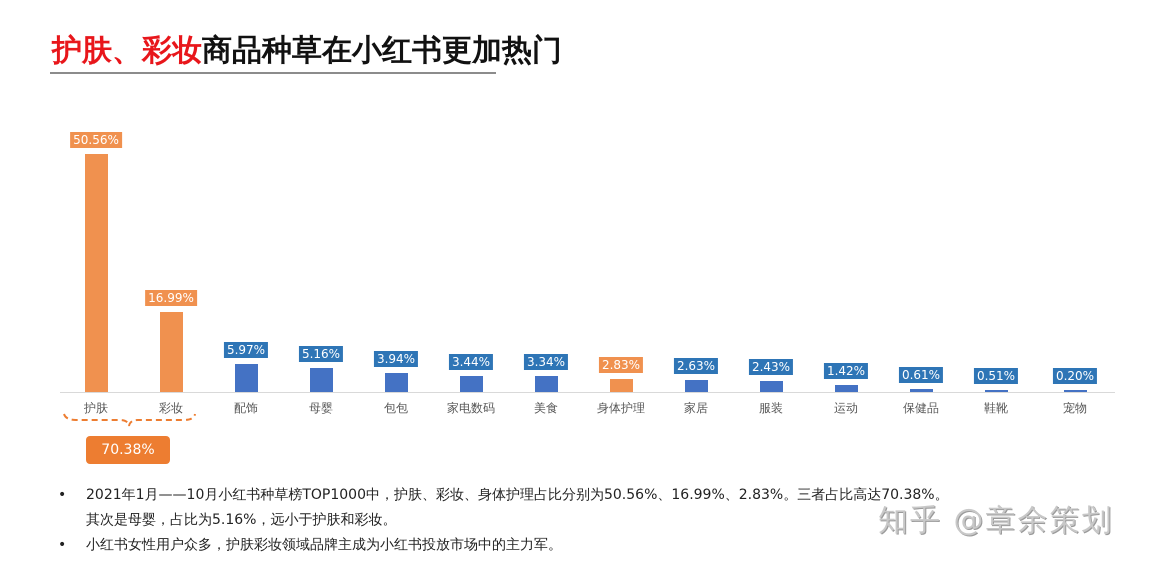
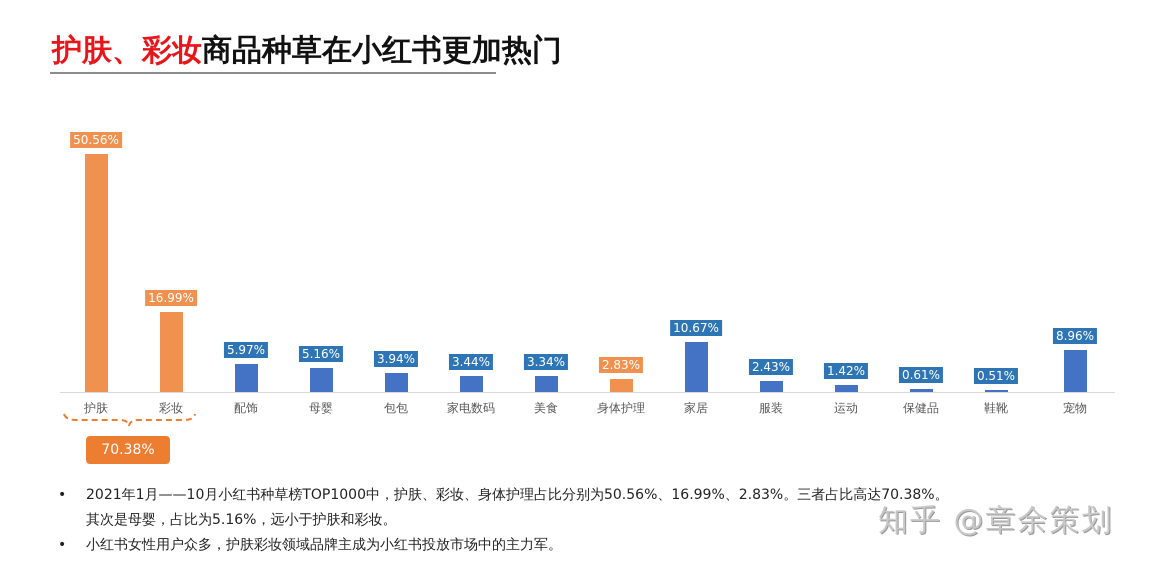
家居: 2.63% -> 10.67%
宠物: 0.20% -> 8.96%
